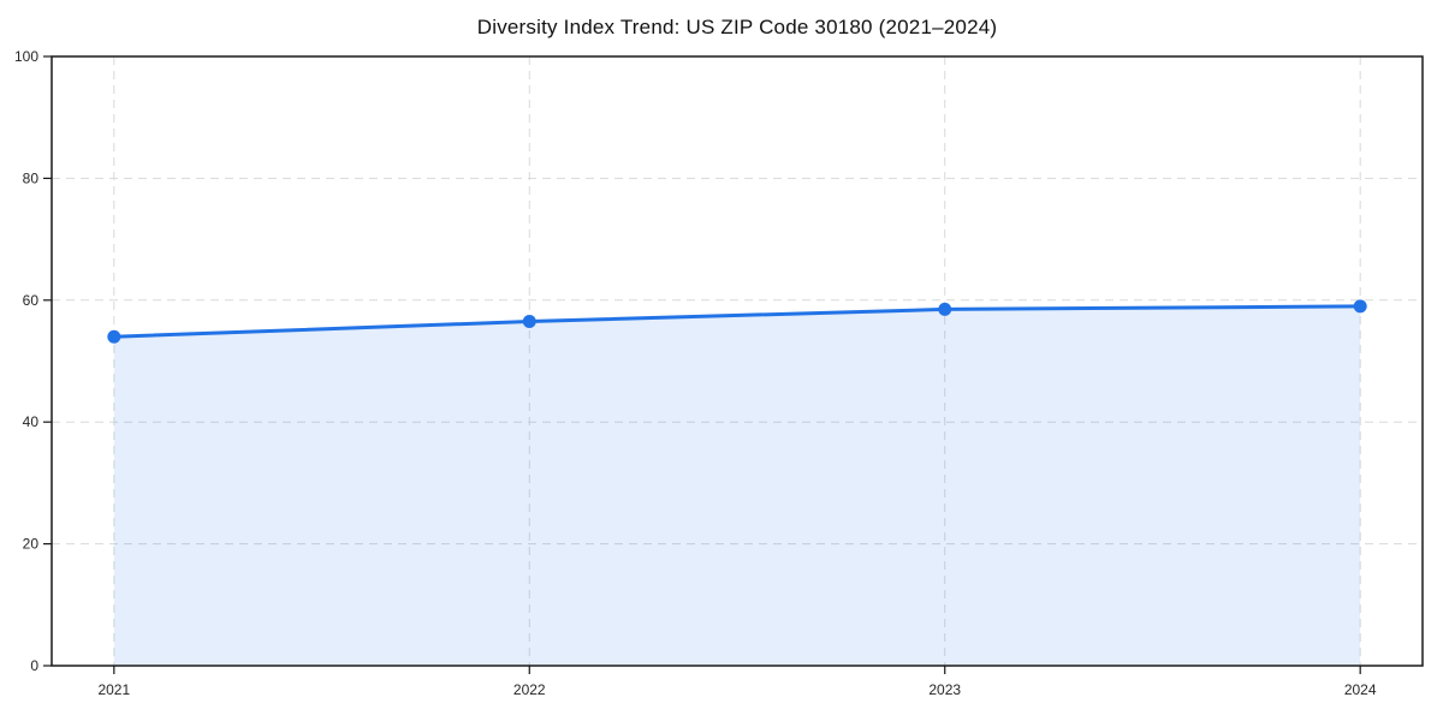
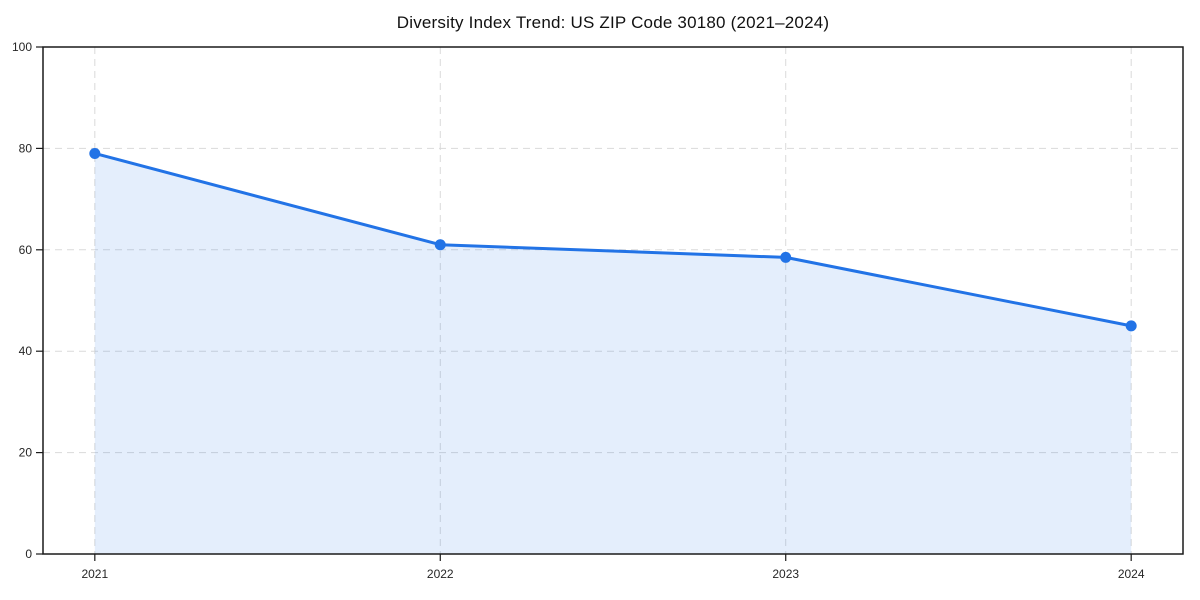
2021: 54 -> 79
2022: 56 -> 61
2024: 59 -> 45
